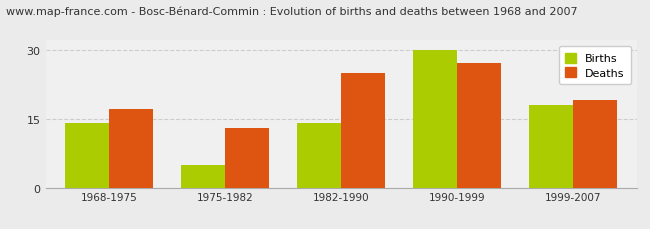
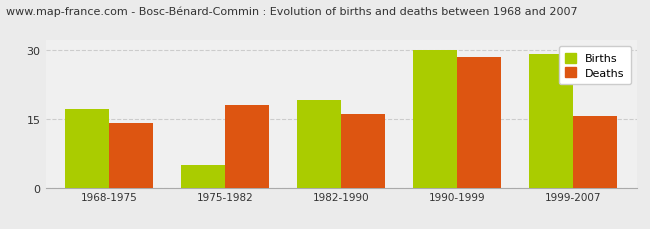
Births/1968-1975: 14 -> 17
Deaths/1968-1975: 17.0 -> 14.0
Deaths/1975-1982: 13.0 -> 18.0
Births/1982-1990: 14 -> 19
Deaths/1982-1990: 25.0 -> 16.0
Deaths/1990-1999: 27.0 -> 28.5
Births/1999-2007: 18 -> 29
Deaths/1999-2007: 19.0 -> 15.5
